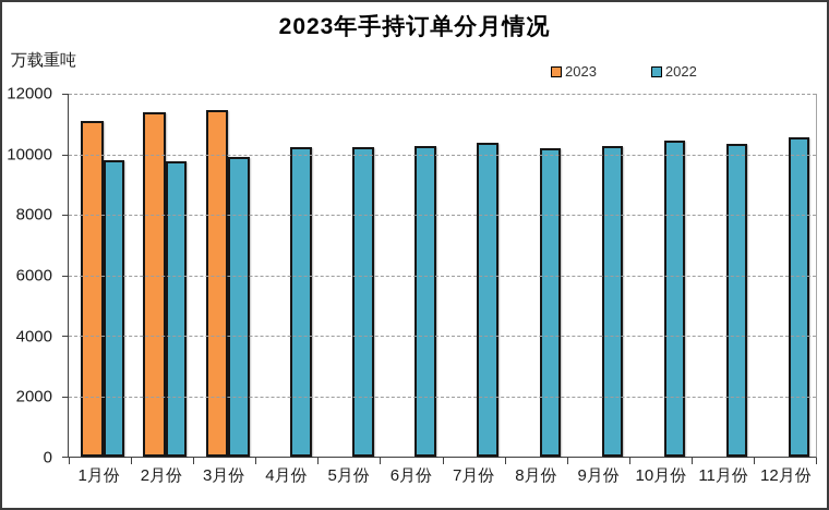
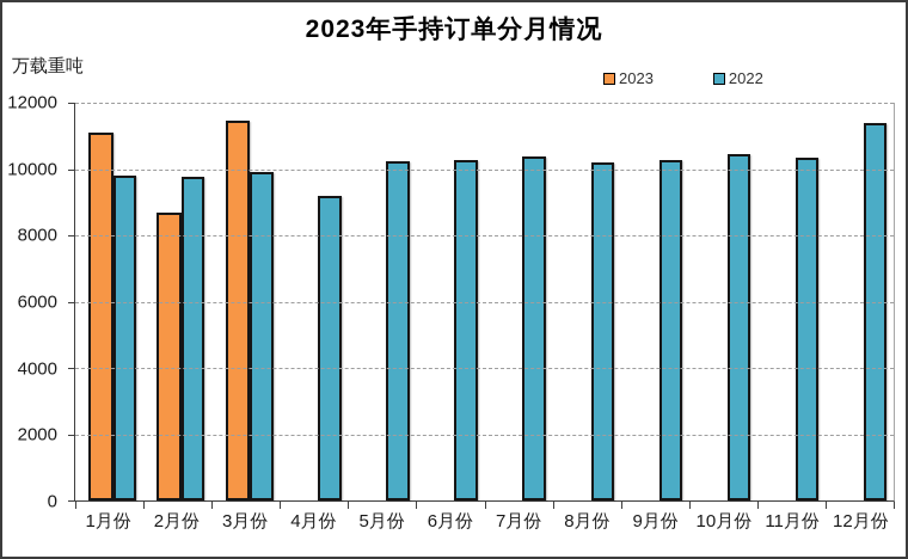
2023/2月份: 11400 -> 8700
2022/4月份: 10200 -> 9200
2022/12月份: 10600 -> 11400
